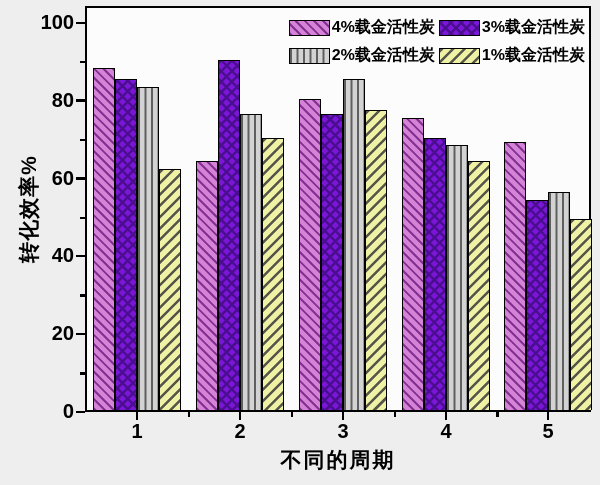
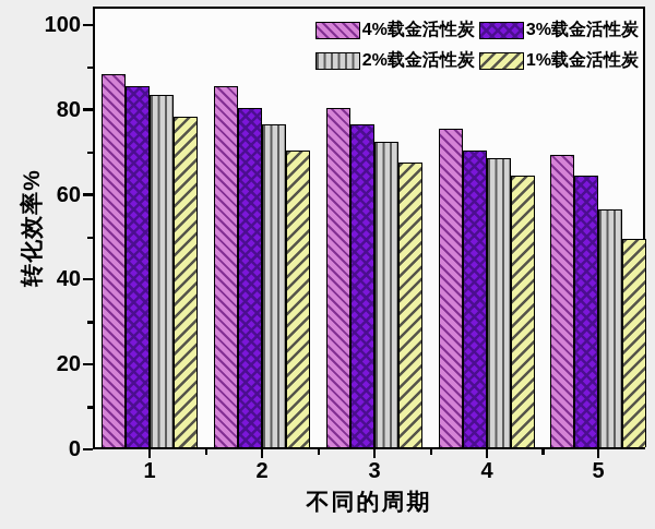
1%载金活性炭/1: 62 -> 78
4%载金活性炭/2: 64 -> 85
3%载金活性炭/2: 90 -> 80
2%载金活性炭/3: 85 -> 72
1%载金活性炭/3: 77 -> 67
3%载金活性炭/5: 54 -> 64
